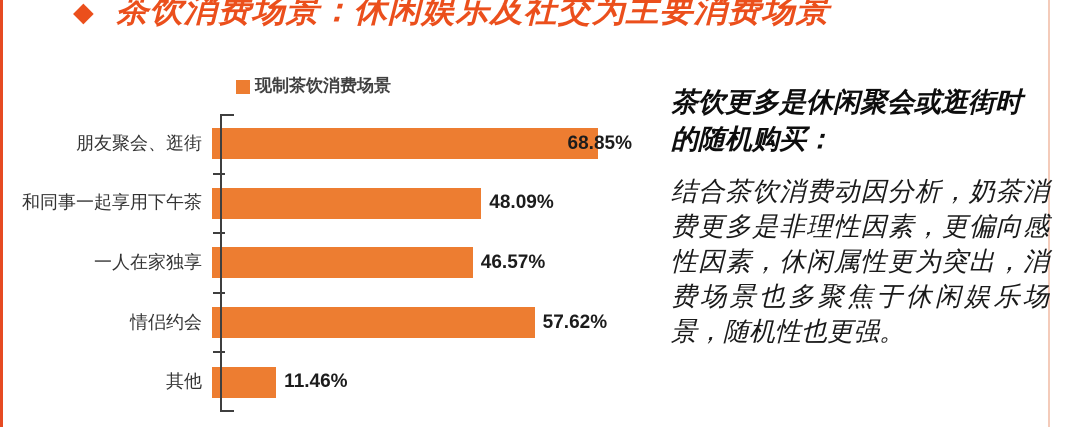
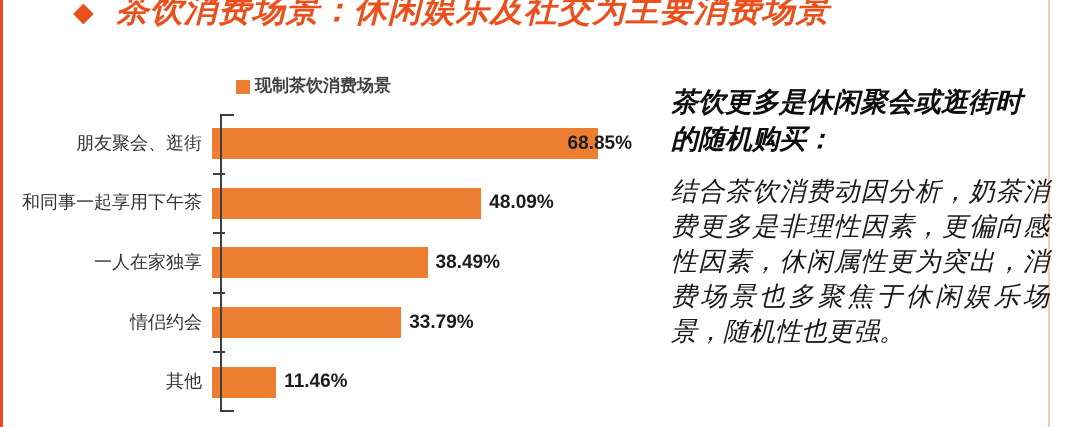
一人在家独享: 46.57% -> 38.49%
情侣约会: 57.62% -> 33.79%
